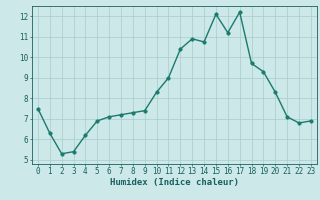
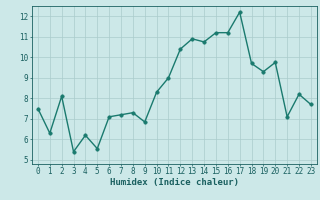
2: 5.30 -> 8.10
5: 6.90 -> 5.55
9: 7.40 -> 6.85
15: 12.10 -> 11.20
20: 8.30 -> 9.75
22: 6.80 -> 8.20
23: 6.90 -> 7.70
